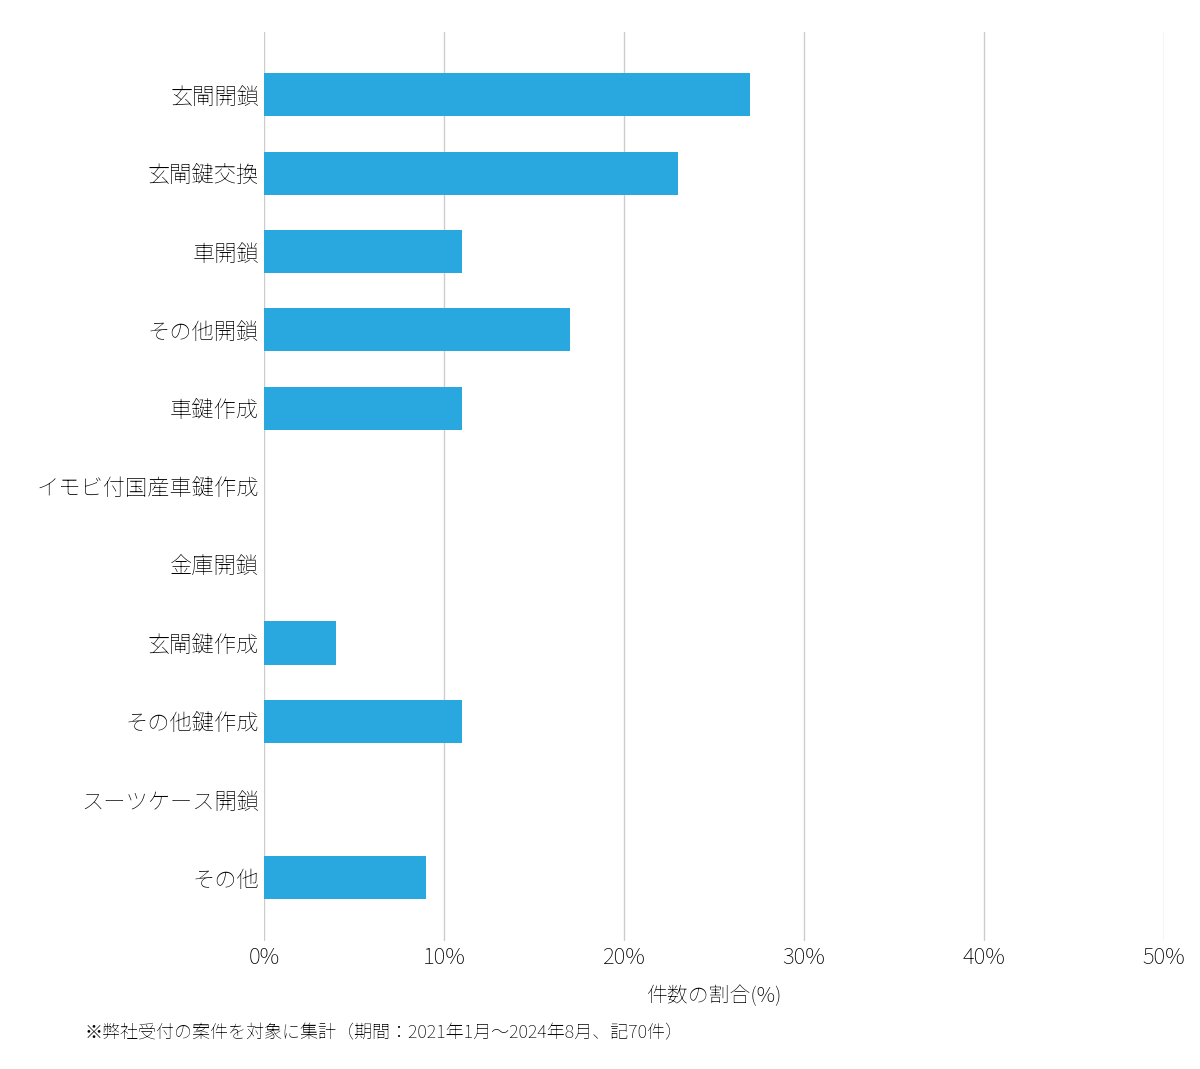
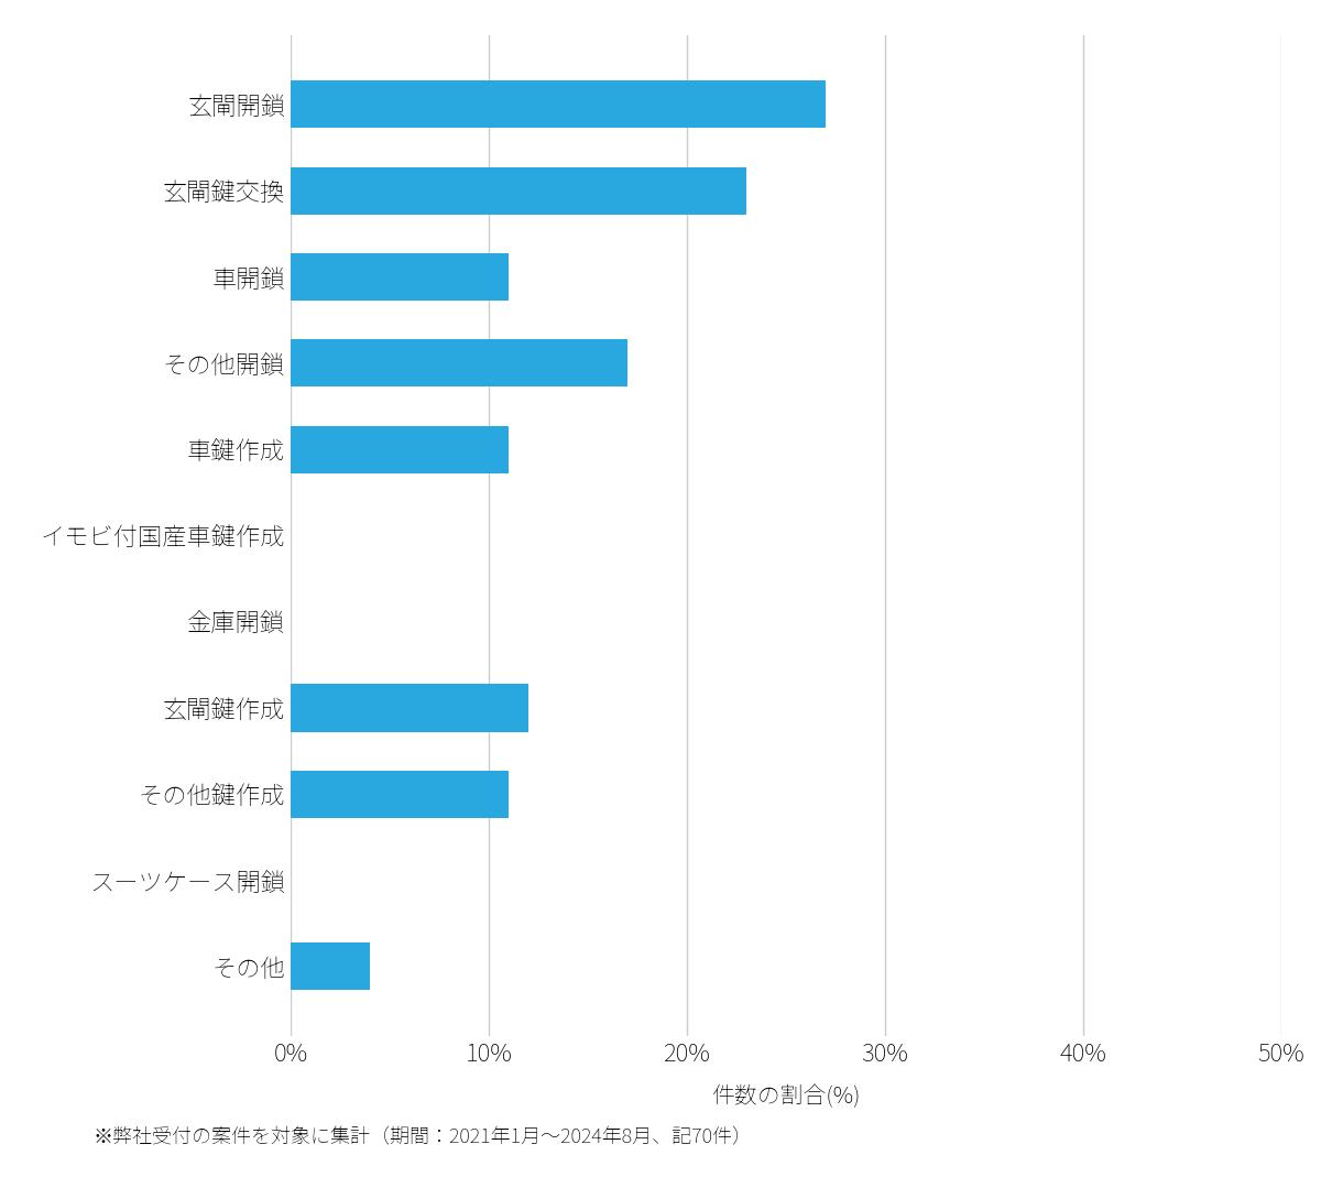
玄閘鍵作成: 4% -> 12%
その他: 9% -> 4%
